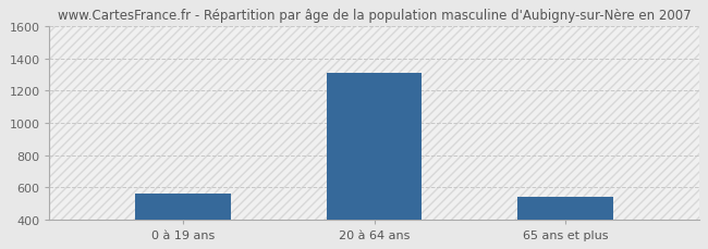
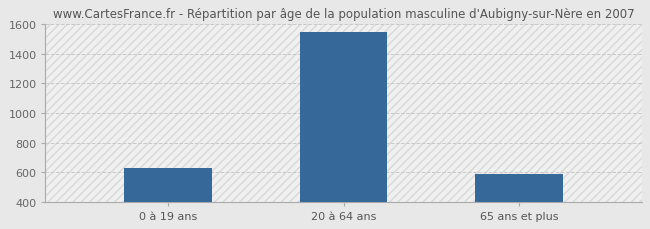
0 à 19 ans: 560 -> 630
20 à 64 ans: 1310 -> 1550
65 ans et plus: 540 -> 580
